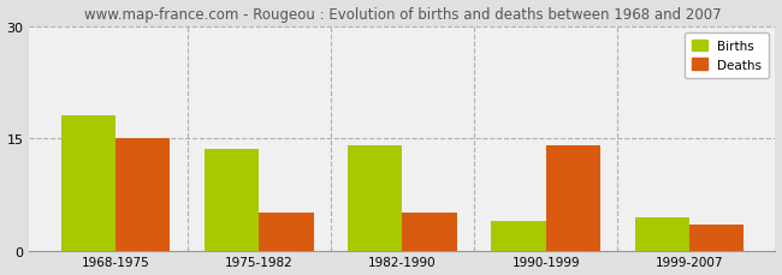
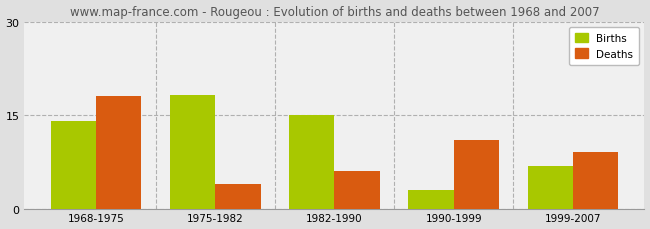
Births/1968-1975: 18.0 -> 14.0
Deaths/1968-1975: 15.0 -> 18.0
Births/1975-1982: 13.5 -> 18.2
Deaths/1975-1982: 5.0 -> 4.0
Births/1982-1990: 14.0 -> 15.0
Deaths/1982-1990: 5.0 -> 6.0
Births/1990-1999: 4.0 -> 3.0
Deaths/1990-1999: 14.0 -> 11.0
Births/1999-2007: 4.5 -> 6.8
Deaths/1999-2007: 3.5 -> 9.0
